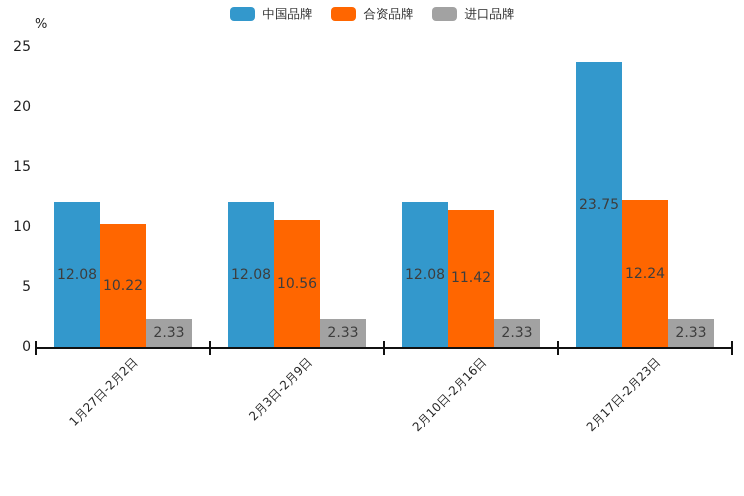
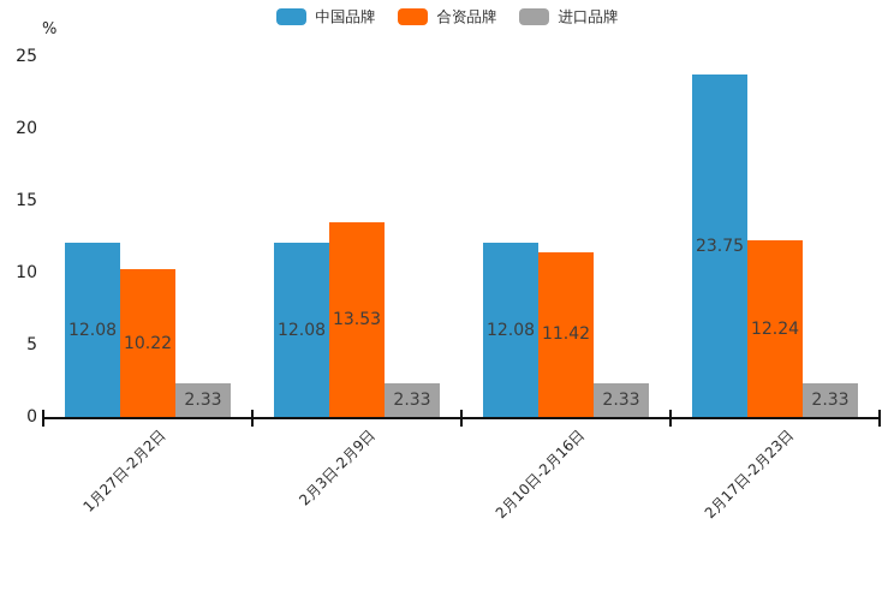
合资品牌/2月3日-2月9日: 10.56 -> 13.53
